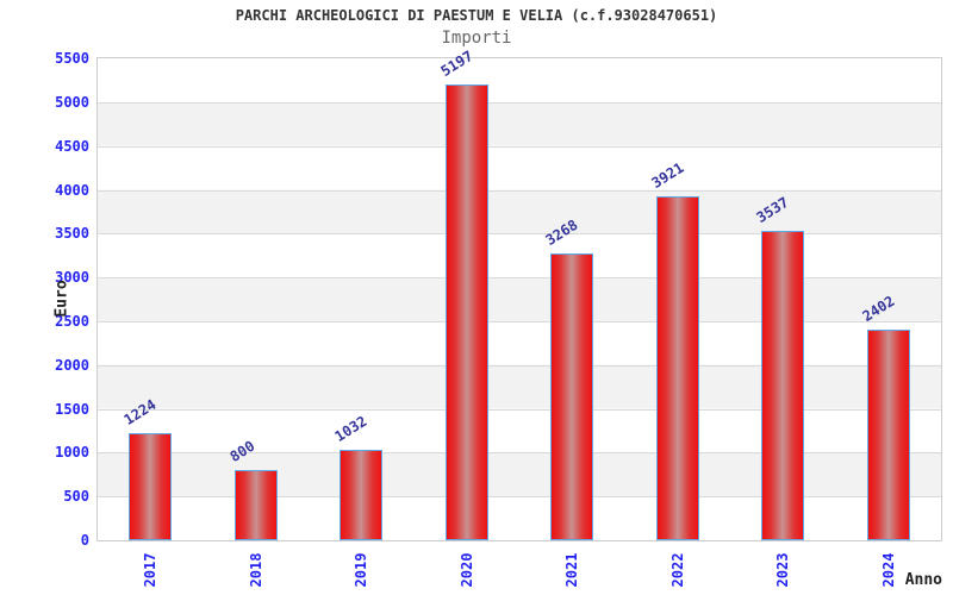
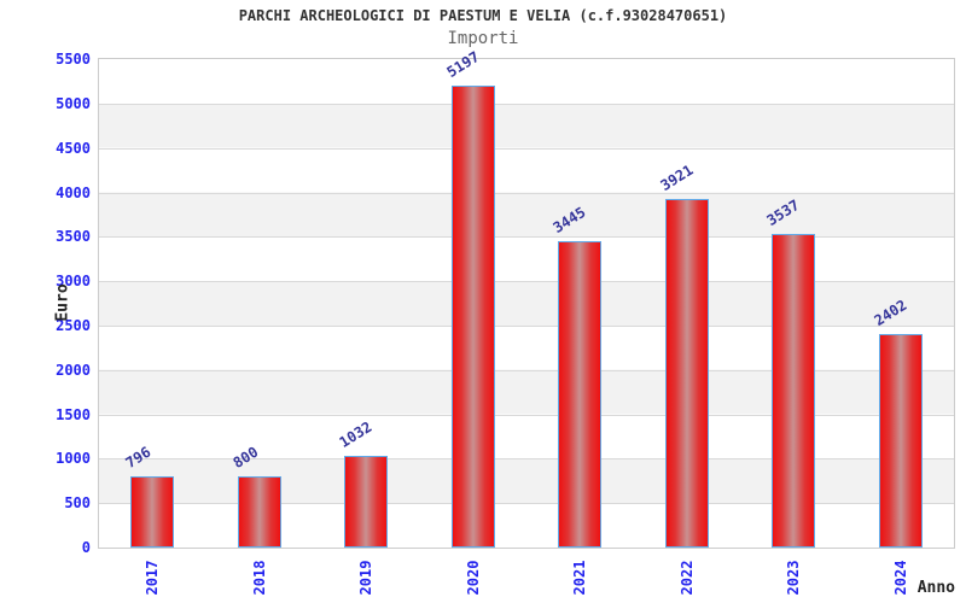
2017: 1224 -> 796
2021: 3268 -> 3445
